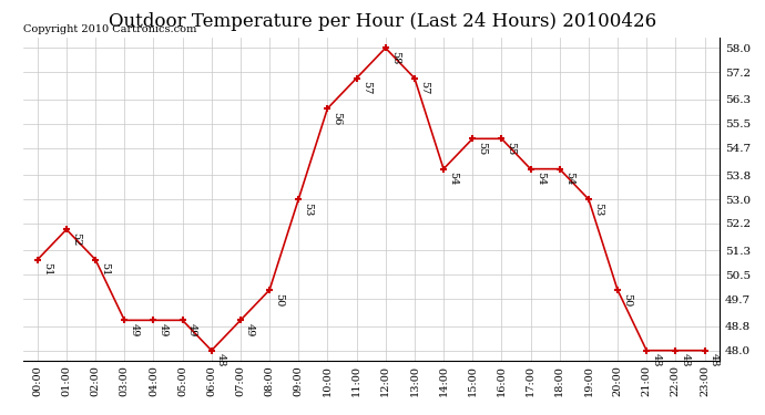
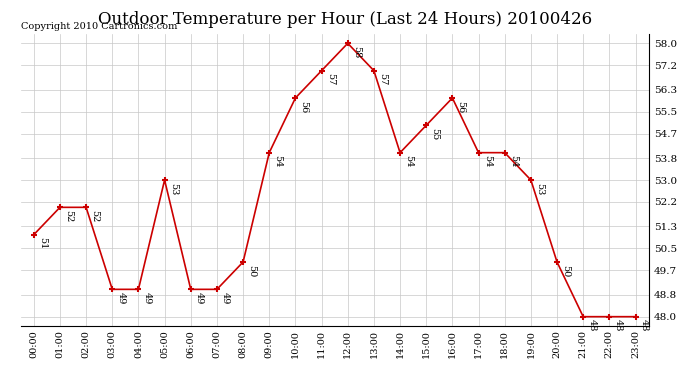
02:00: 51 -> 52
05:00: 49 -> 53
06:00: 48 -> 49
09:00: 53 -> 54
16:00: 55 -> 56
